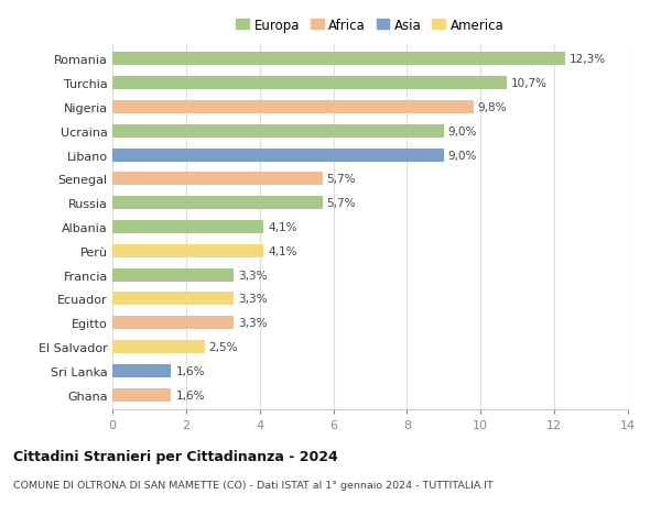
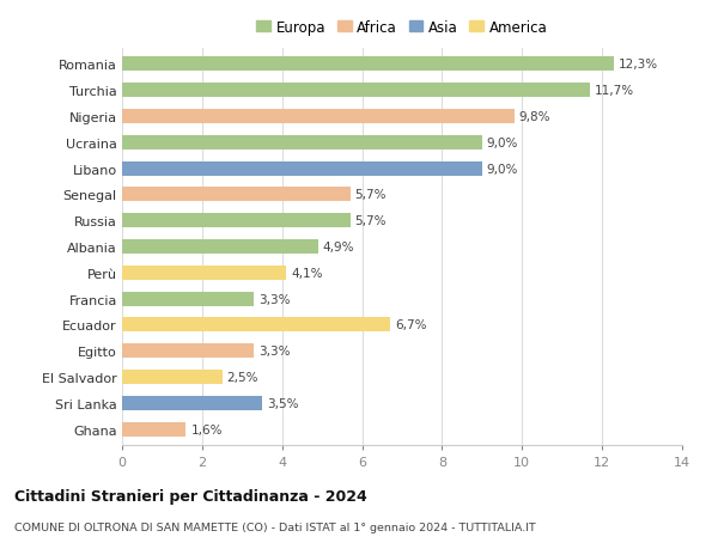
Turchia: 10,7% -> 11,7%
Albania: 4,1% -> 4,9%
Ecuador: 3,3% -> 6,7%
Sri Lanka: 1,6% -> 3,5%
